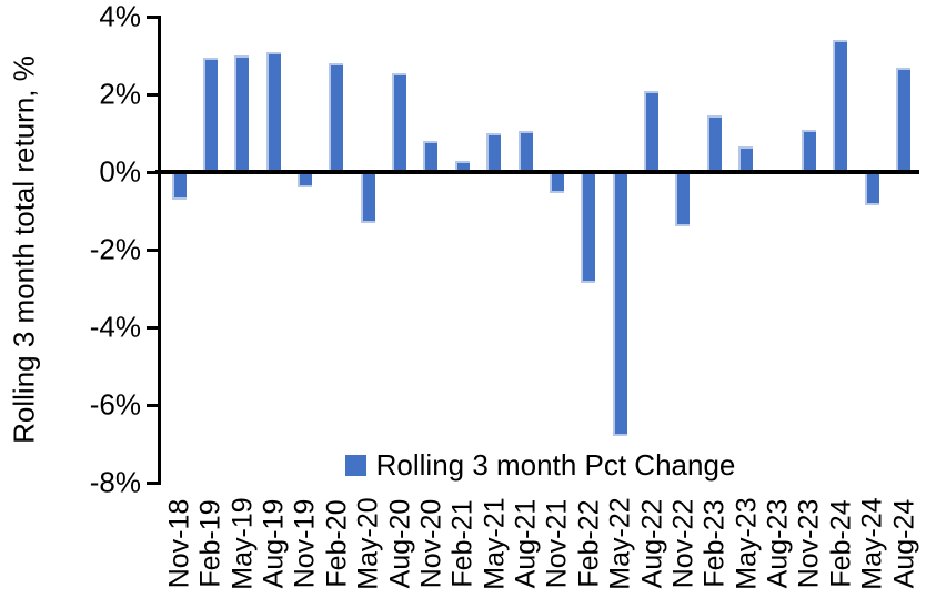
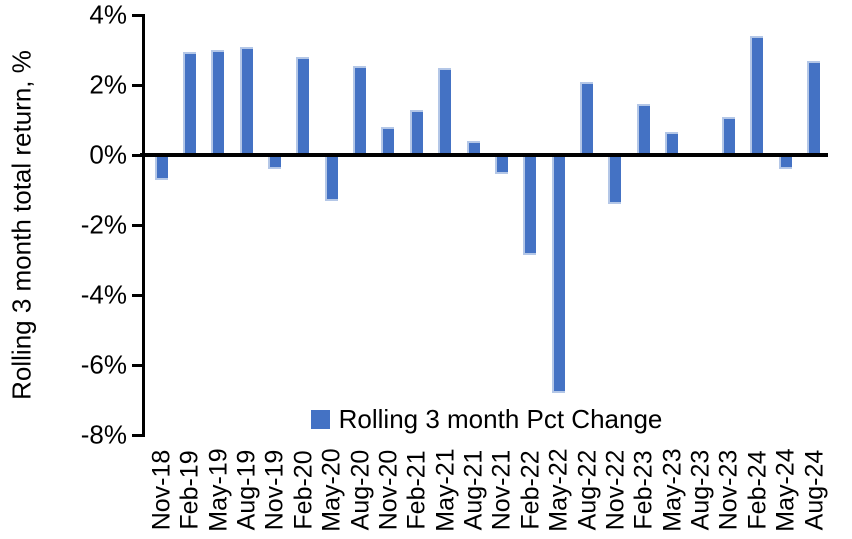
Feb-21: 0.3% -> 1.3%
May-21: 1.0% -> 2.5%
Aug-21: 1.1% -> 0.4%
May-24: -0.8% -> -0.4%
